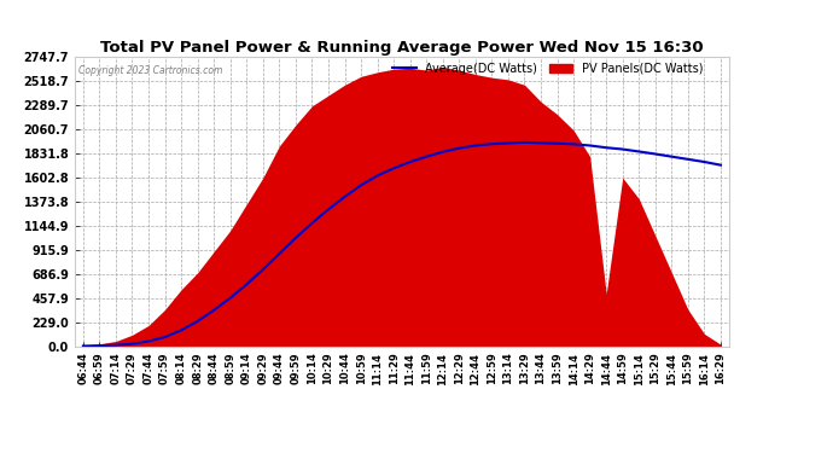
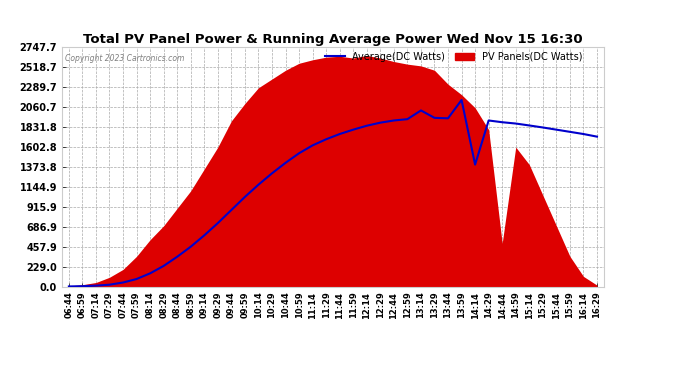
Average(DC Watts)/13:14: 1930 -> 2020
Average(DC Watts)/13:59: 1920 -> 2140
Average(DC Watts)/14:14: 1920 -> 1400
